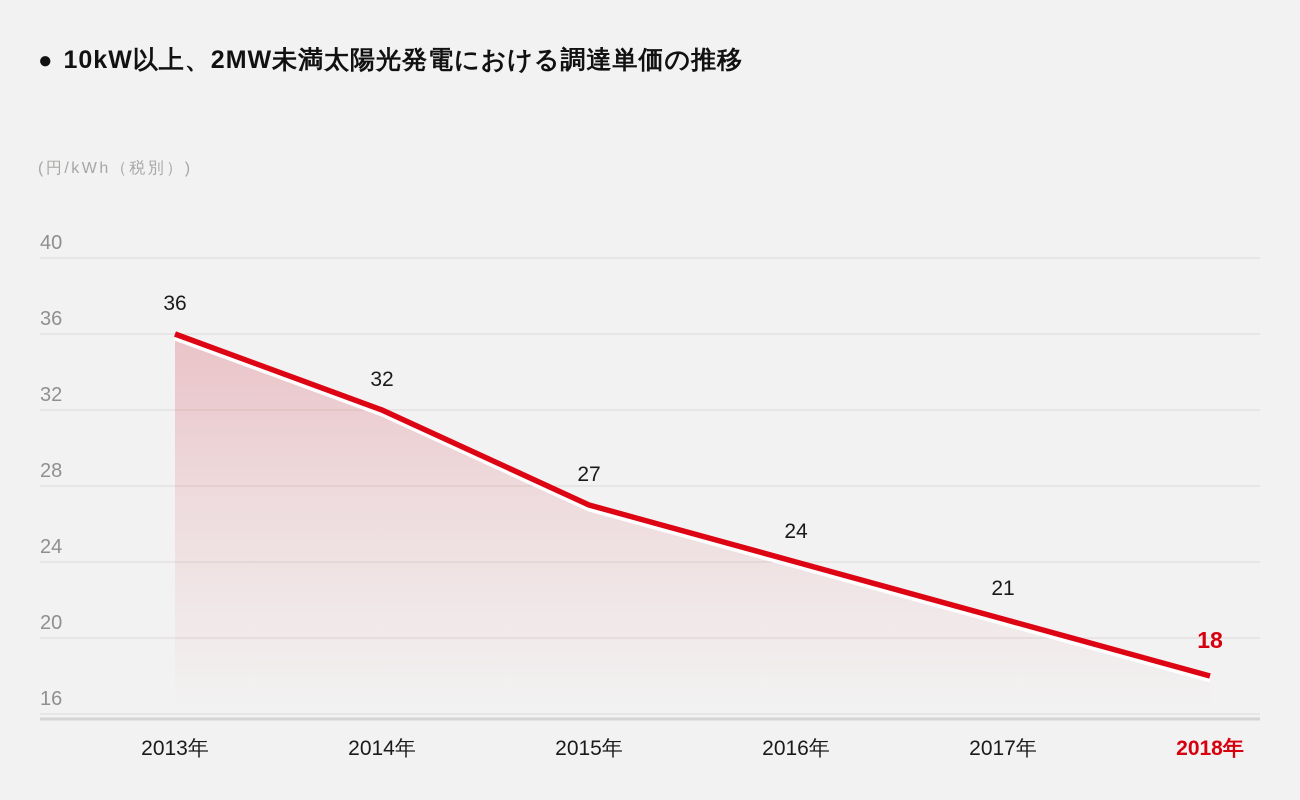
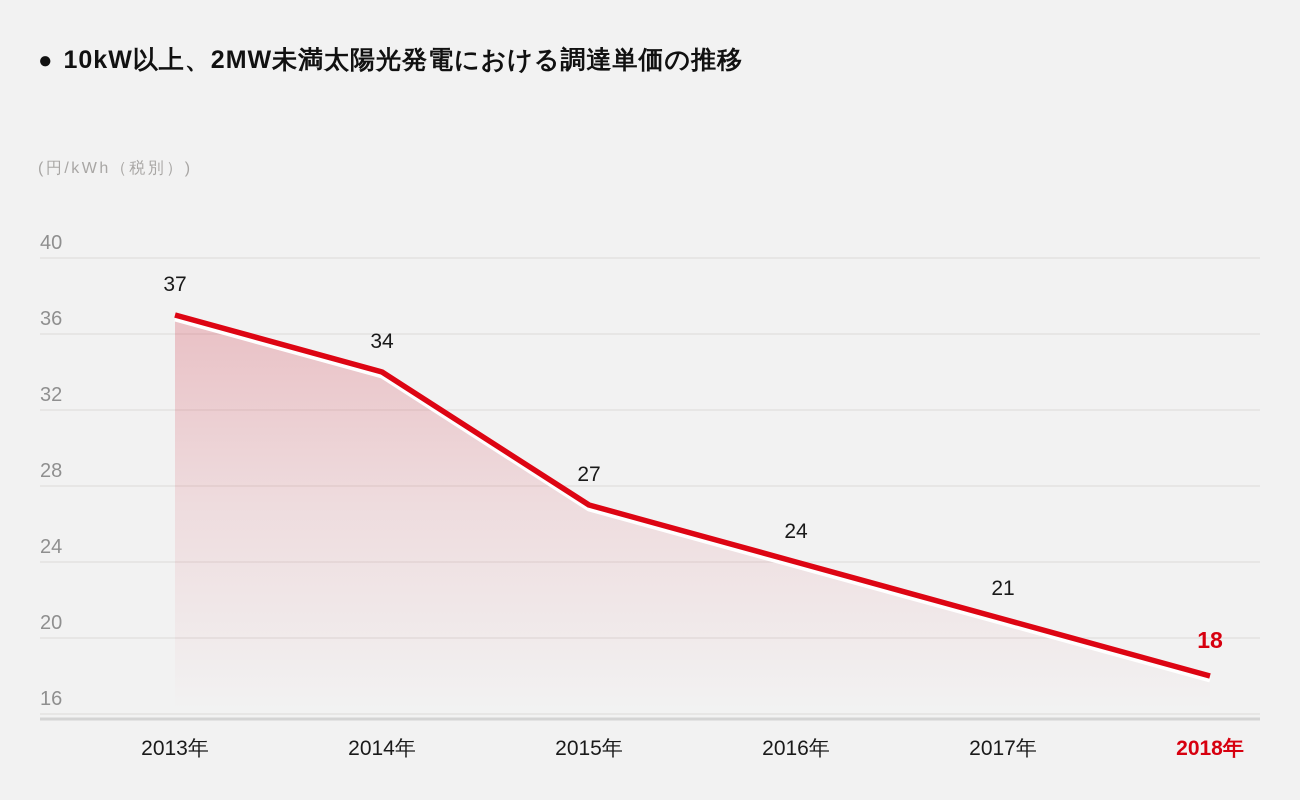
2013年: 36 -> 37
2014年: 32 -> 34
